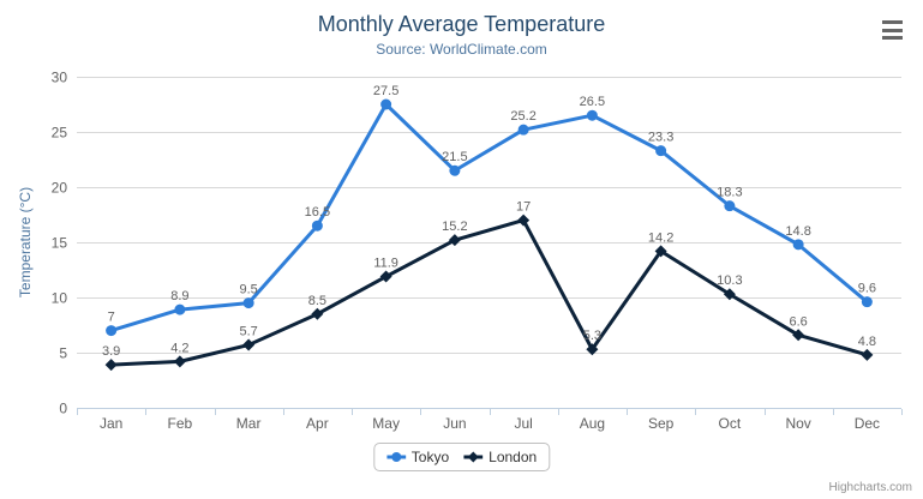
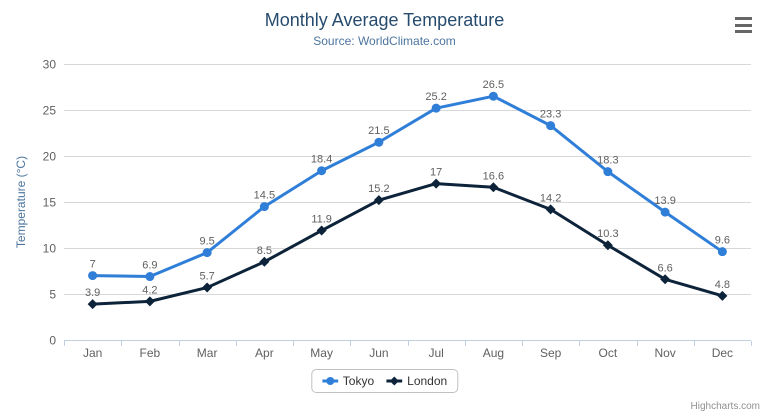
Tokyo/Feb: 8.9 -> 6.9
Tokyo/Apr: 16.5 -> 14.5
Tokyo/May: 27.5 -> 18.4
London/Aug: 5.3 -> 16.6
Tokyo/Nov: 14.8 -> 13.9
